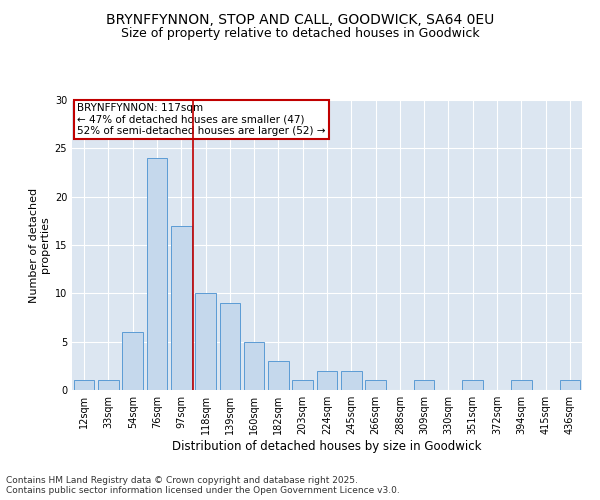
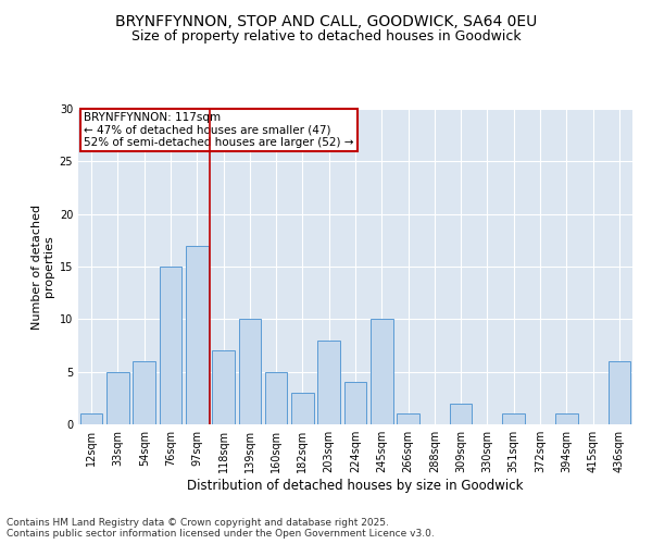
33sqm: 1 -> 5
76sqm: 24 -> 15
118sqm: 10 -> 7
139sqm: 9 -> 10
203sqm: 1 -> 8
224sqm: 2 -> 4
245sqm: 2 -> 10
309sqm: 1 -> 2
436sqm: 1 -> 6
